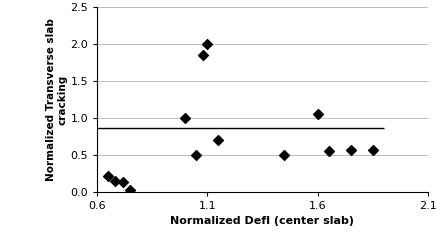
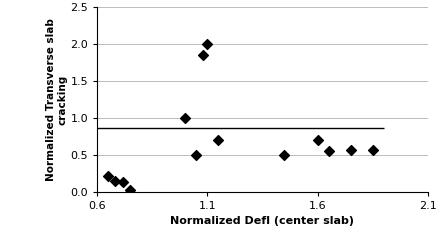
1.6: 1.06 -> 0.70
